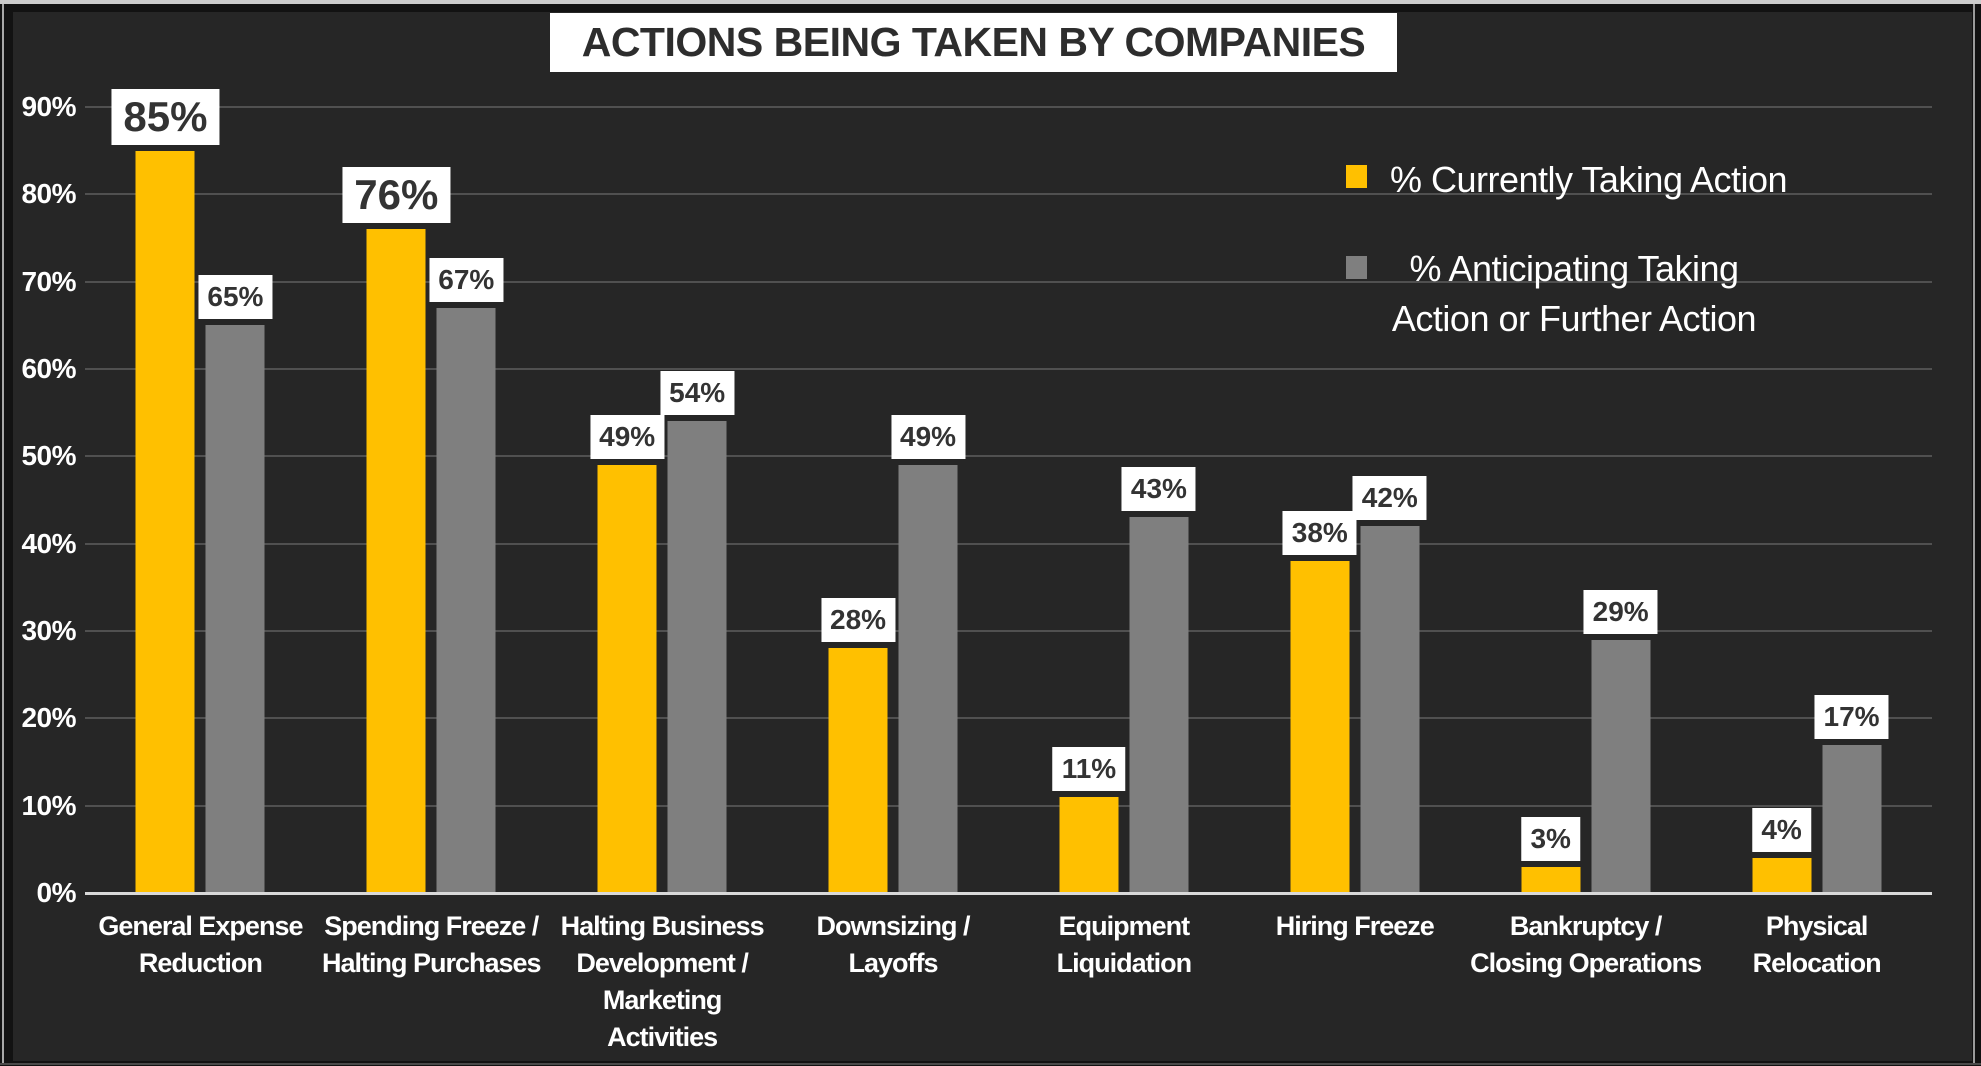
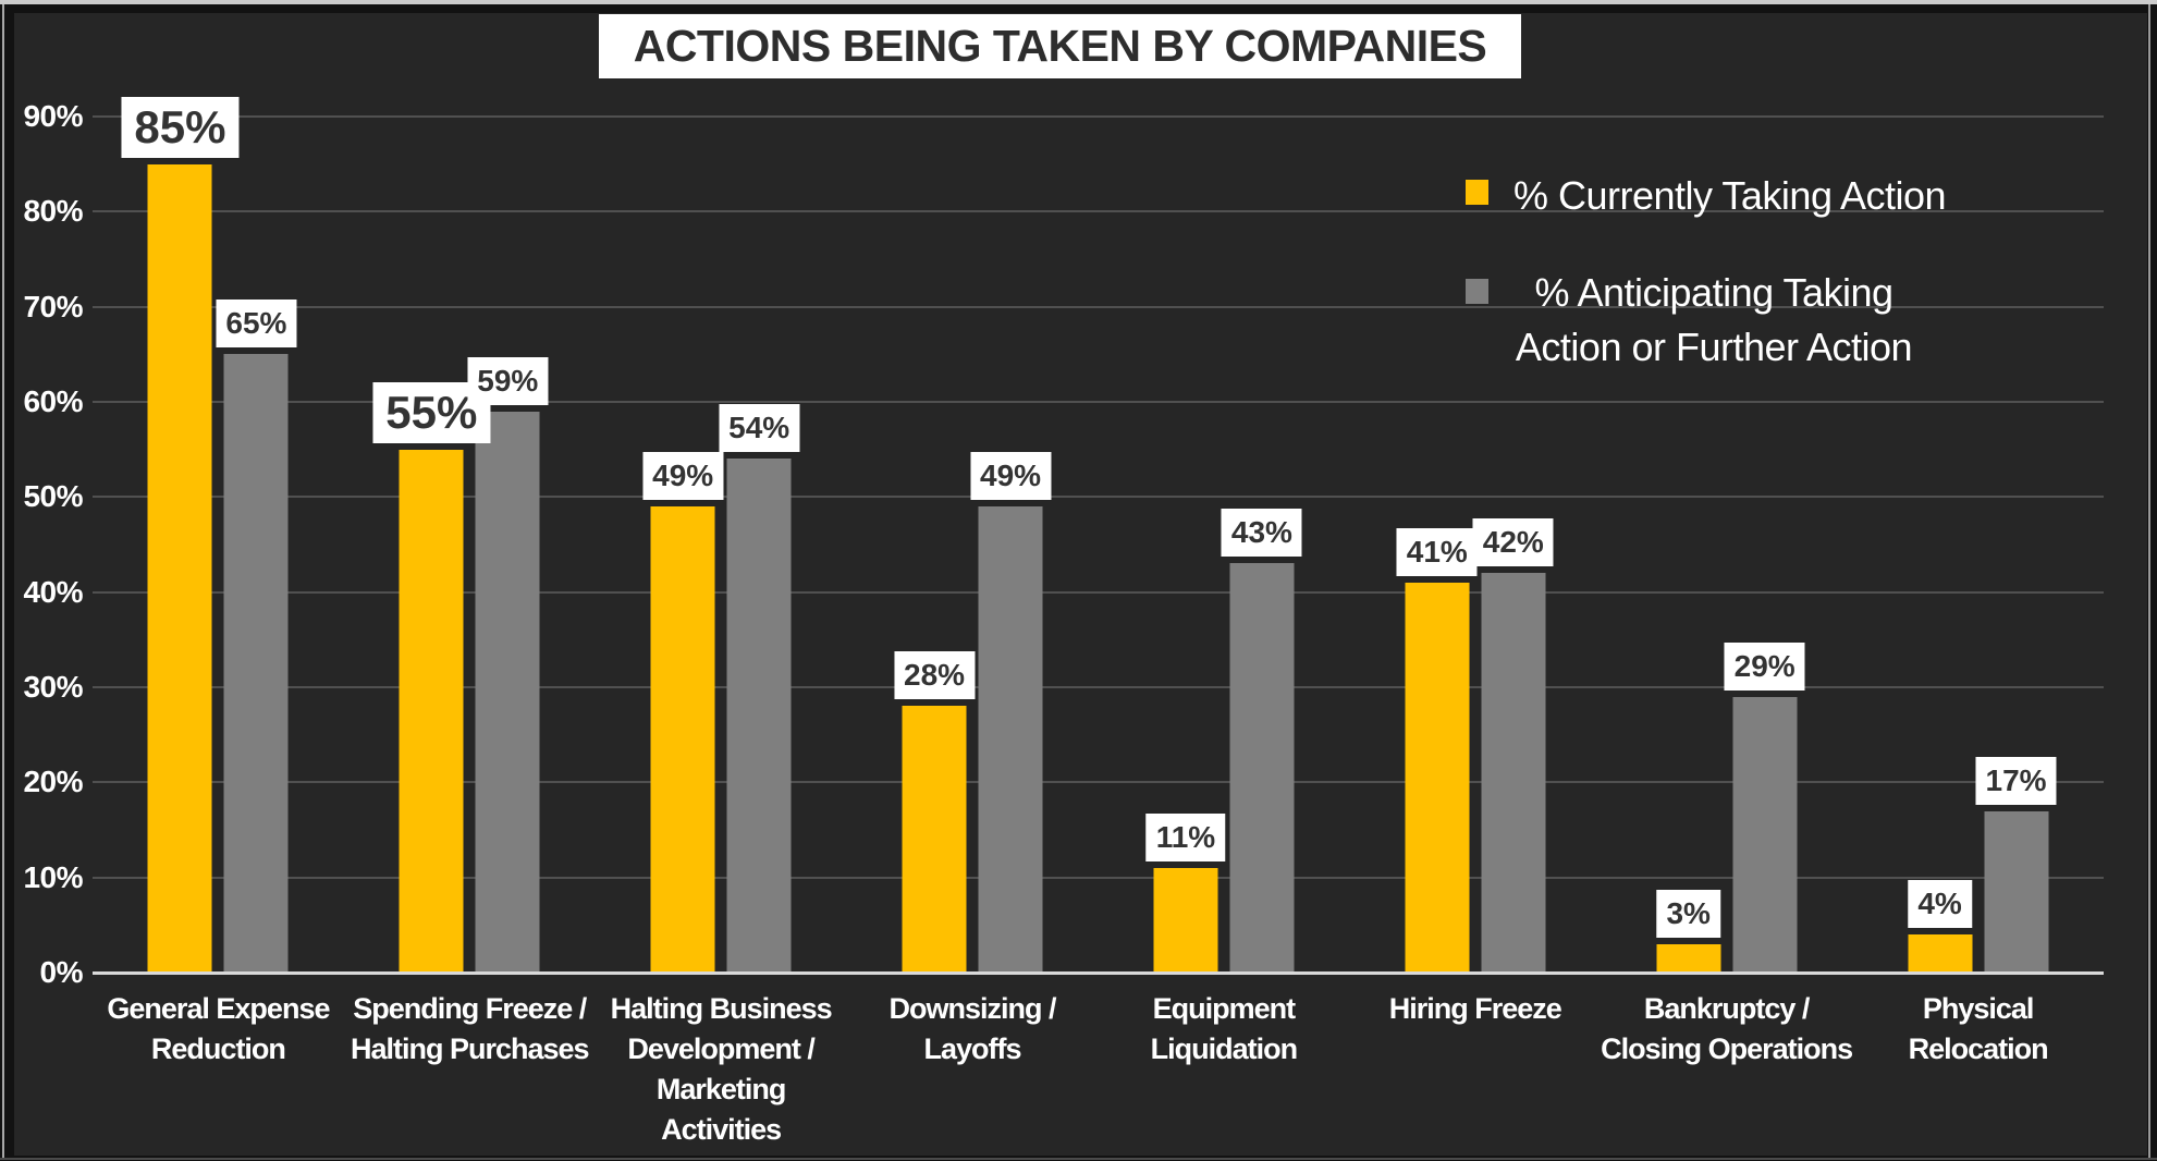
% Currently Taking Action/Spending Freeze / Halting Purchases: 76% -> 55%
% Anticipating Taking Action or Further Action/Spending Freeze / Halting Purchases: 67% -> 59%
% Currently Taking Action/Hiring Freeze: 38% -> 41%
